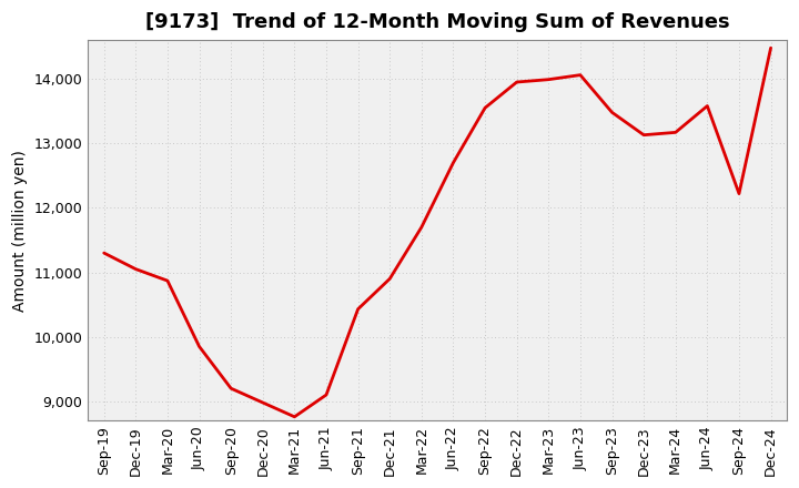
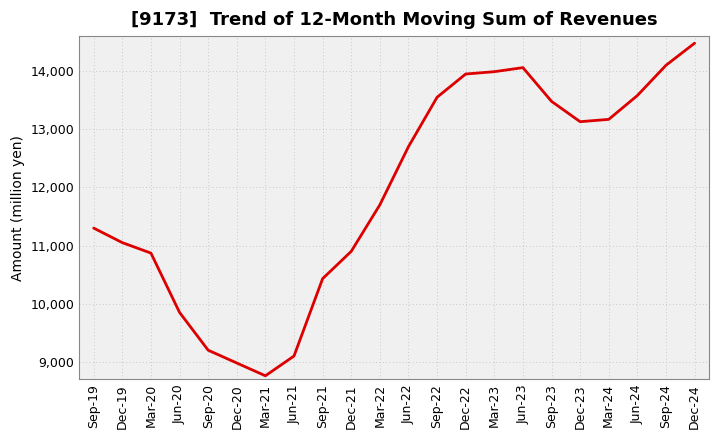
Sep-24: 12,220 -> 14,100
